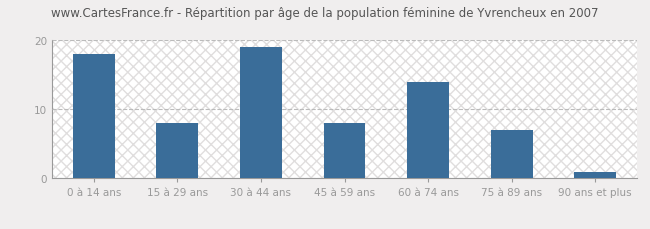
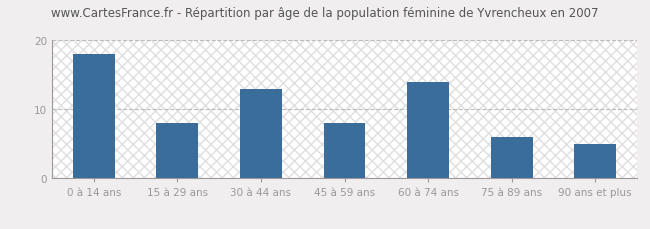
30 à 44 ans: 19 -> 13
75 à 89 ans: 7 -> 6
90 ans et plus: 1 -> 5
